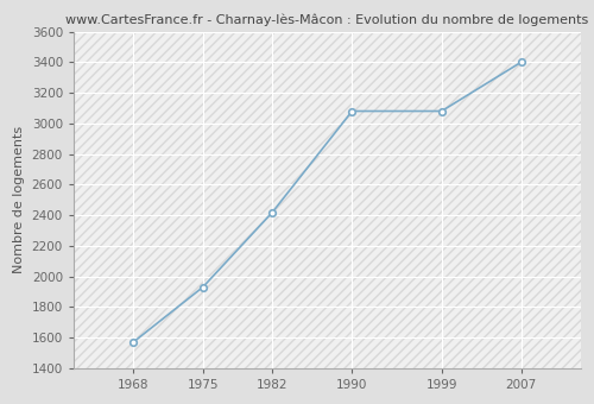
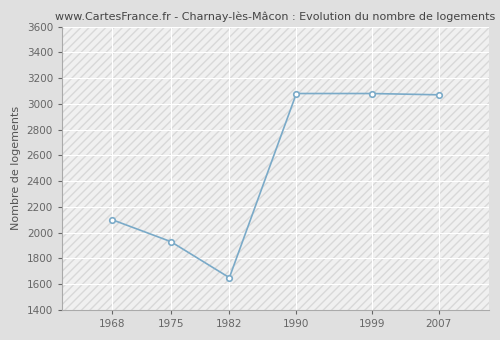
1968: 1570 -> 2100
1982: 2420 -> 1650
2007: 3400 -> 3070
